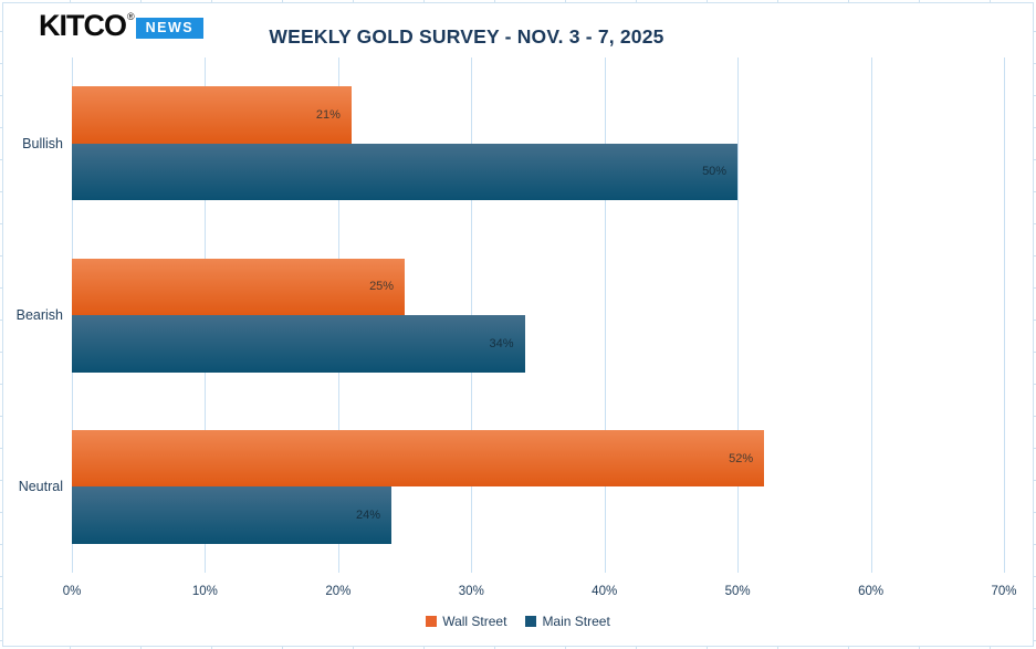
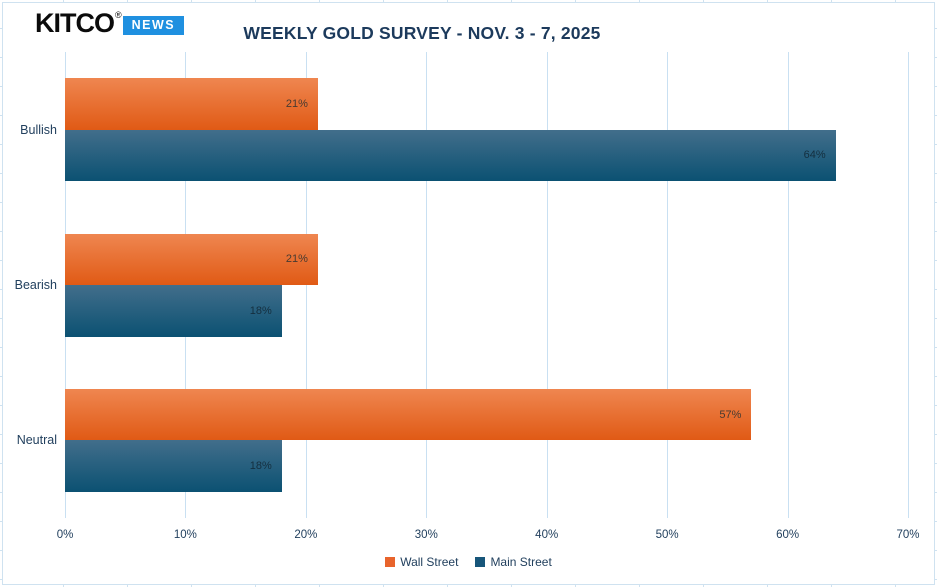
Main Street/Bullish: 50% -> 64%
Wall Street/Bearish: 25% -> 21%
Main Street/Bearish: 34% -> 18%
Wall Street/Neutral: 52% -> 57%
Main Street/Neutral: 24% -> 18%
